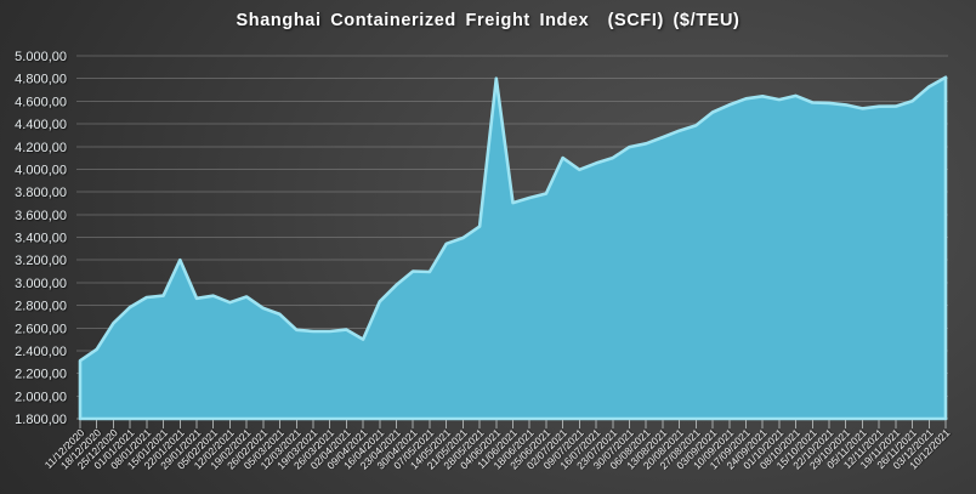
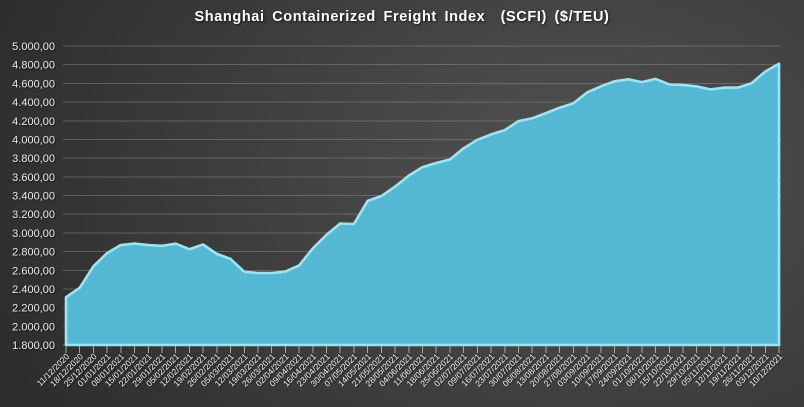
22/01/2021: 3200 -> 2900
09/04/2021: 2500 -> 2700
04/06/2021: 4800 -> 3600
02/07/2021: 4100 -> 3900
